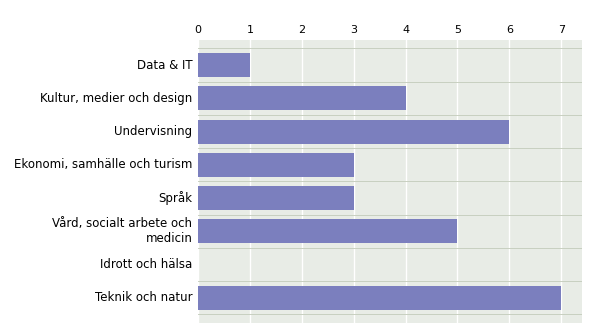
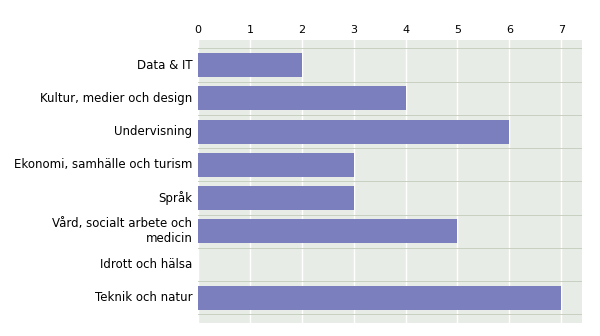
Data & IT: 1 -> 2
